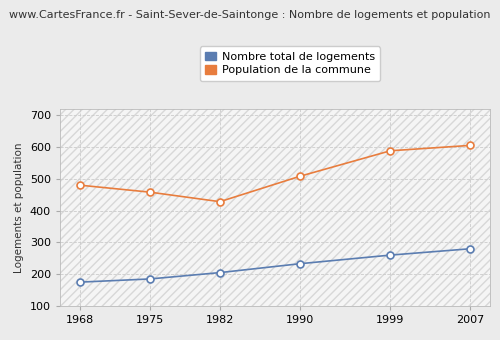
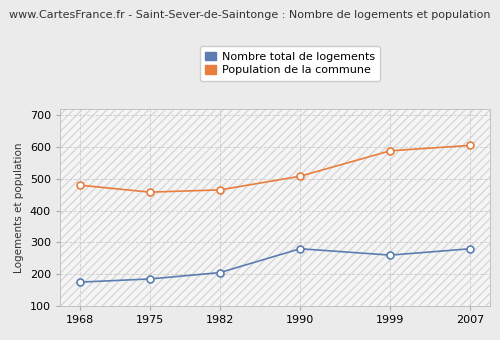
Population de la commune/1982: 428 -> 465
Nombre total de logements/1990: 233 -> 280
